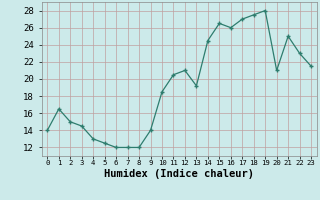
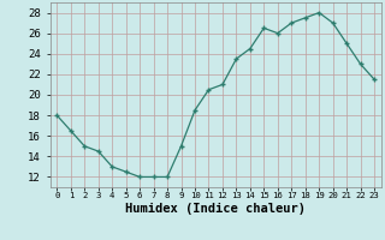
0: 14.0 -> 18.0
9: 14.0 -> 15.0
13: 19.2 -> 23.5
20: 21.0 -> 27.0
